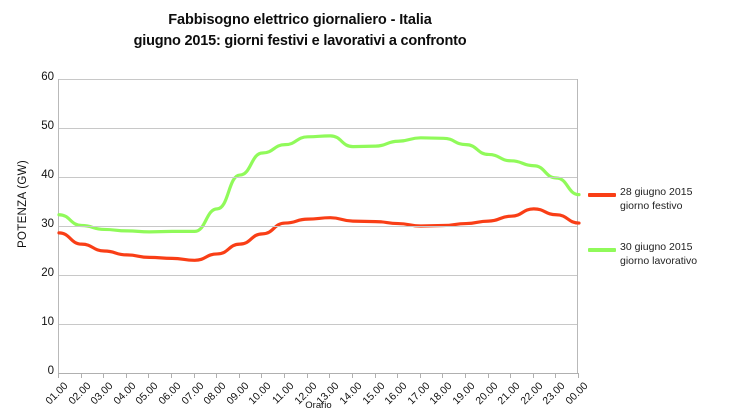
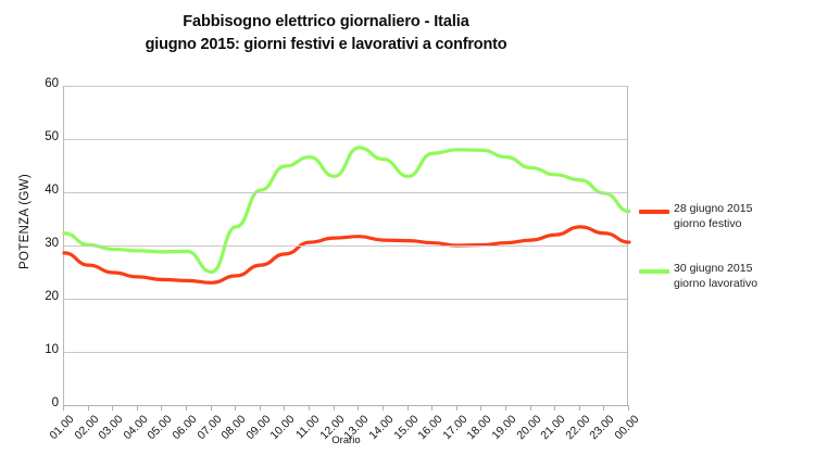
30 giugno 2015 giorno lavorativo/07.00: 29 -> 25
30 giugno 2015 giorno lavorativo/12.00: 48 -> 43
30 giugno 2015 giorno lavorativo/15.00: 46 -> 43
